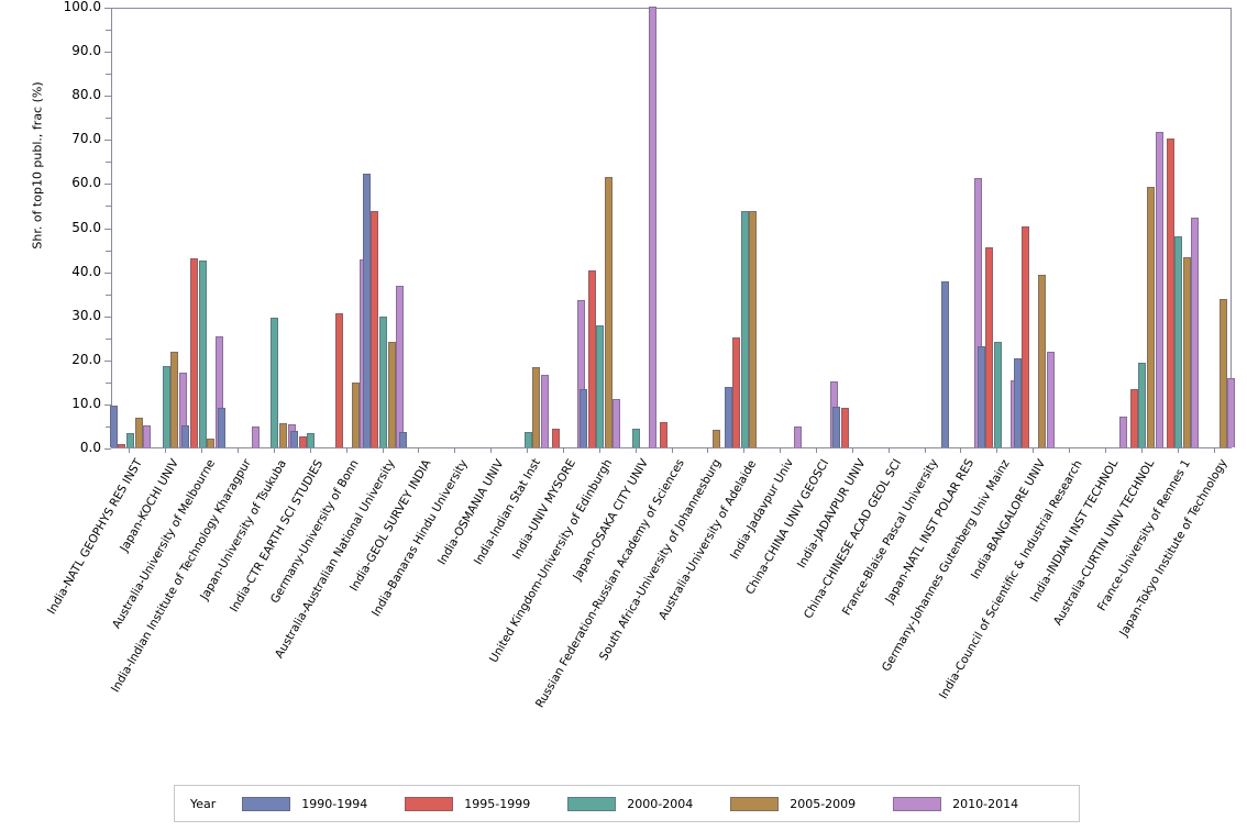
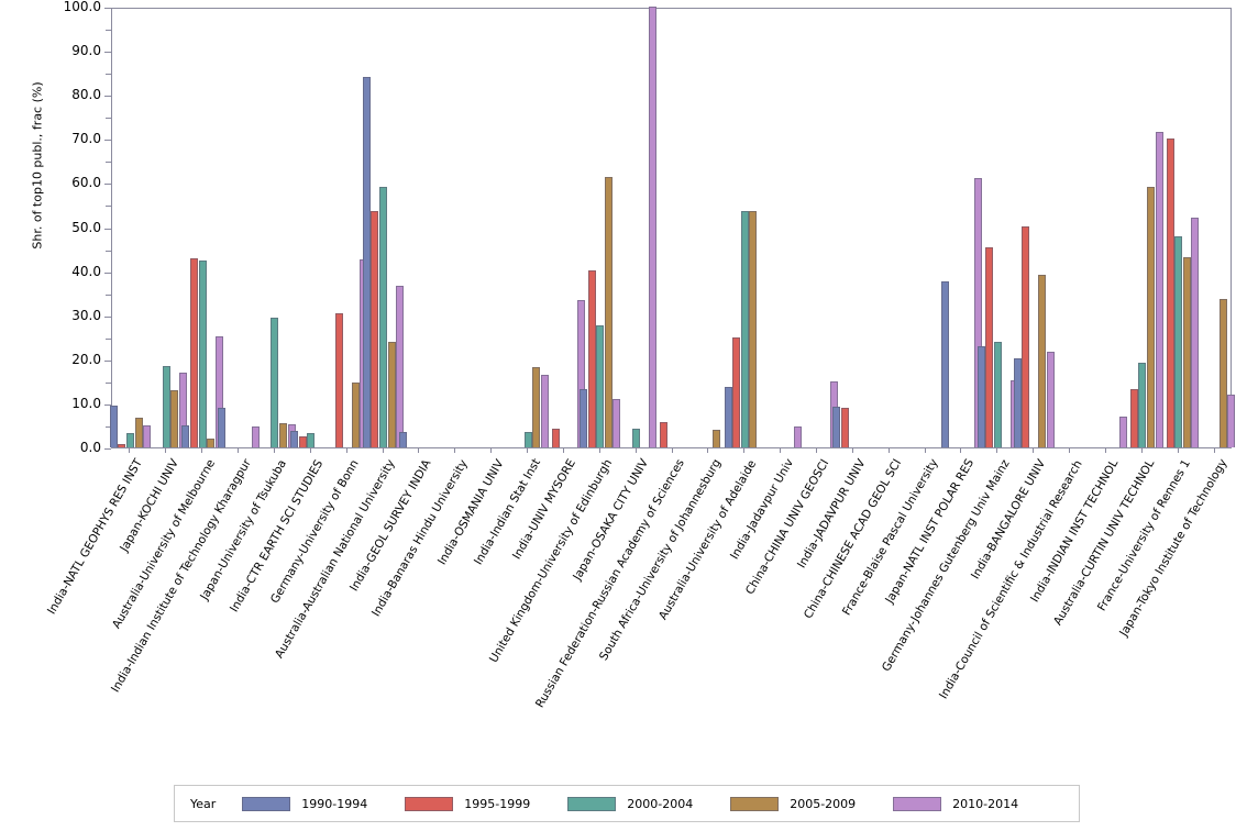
2005-2009/Japan-KOCHI UNIV: 22 -> 13
1990-1994/Australia-Australian National University: 62 -> 84
2000-2004/Australia-Australian National University: 30 -> 59
2010-2014/Japan-Tokyo Institute of Technology: 16 -> 12
